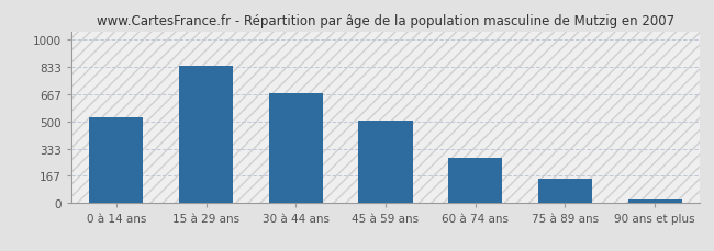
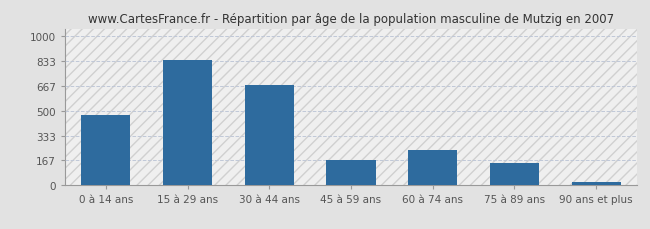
0 à 14 ans: 520 -> 470
45 à 59 ans: 500 -> 170
60 à 74 ans: 280 -> 240
